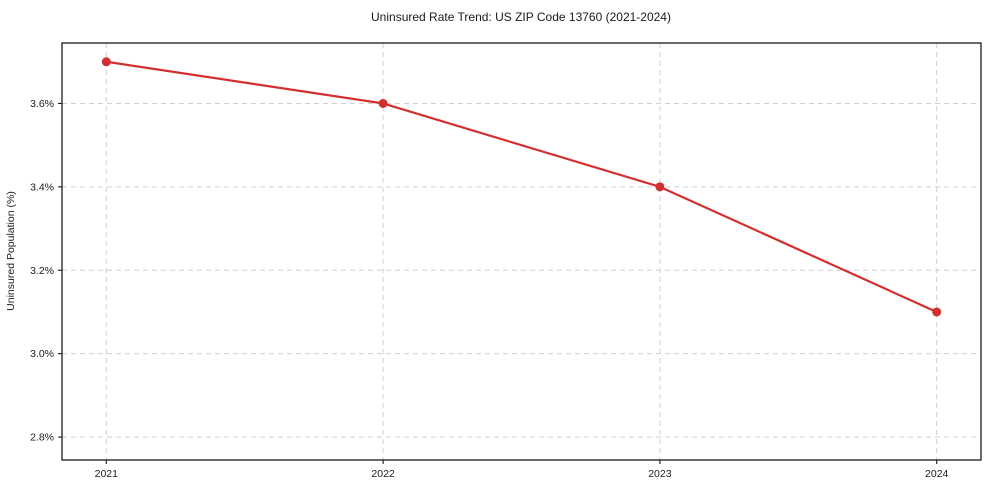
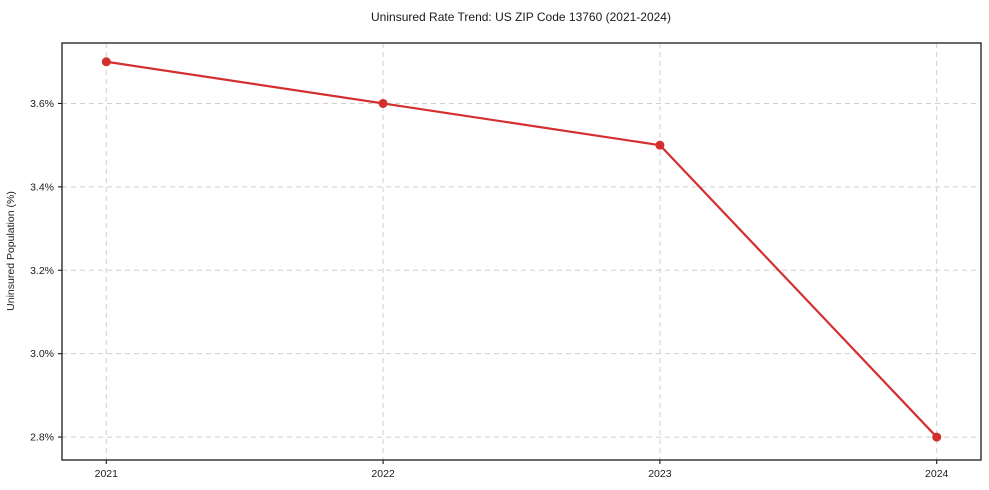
2023: 3.4% -> 3.5%
2024: 3.1% -> 2.8%
